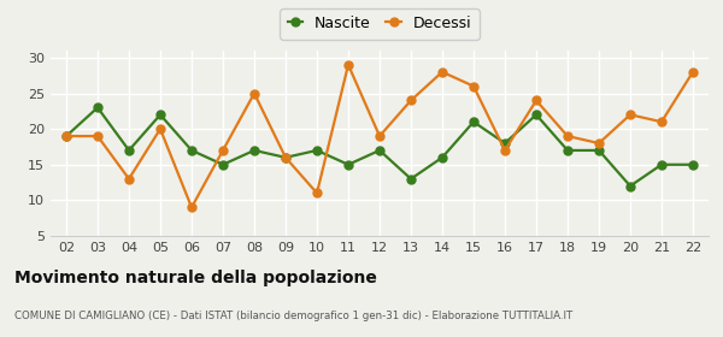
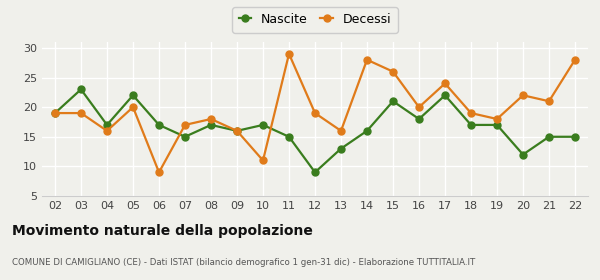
Decessi/04: 13 -> 16
Decessi/08: 25 -> 18
Nascite/12: 17 -> 9
Decessi/13: 24 -> 16
Decessi/16: 17 -> 20
